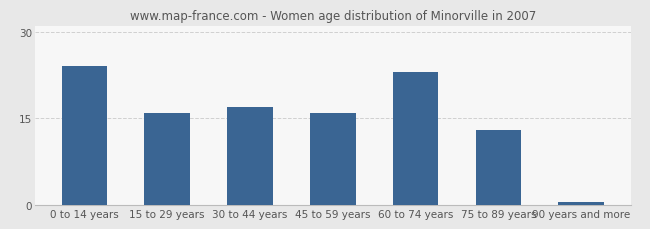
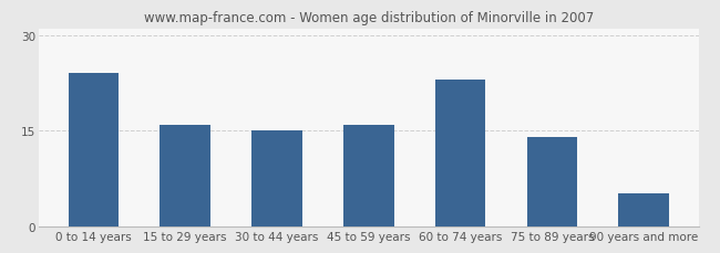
30 to 44 years: 17.0 -> 15.0
75 to 89 years: 13.0 -> 14.0
90 years and more: 0.5 -> 5.2
